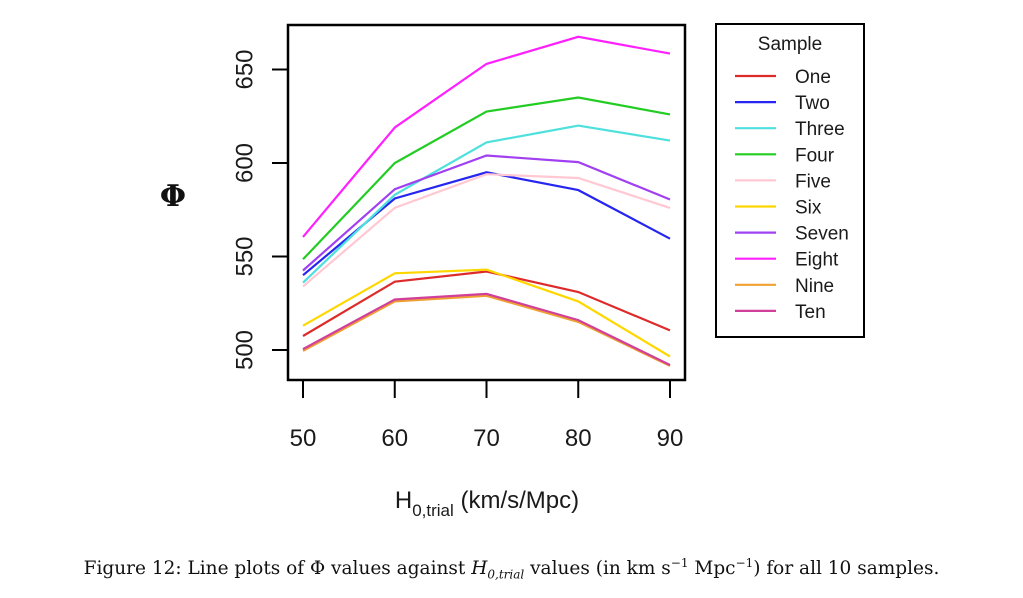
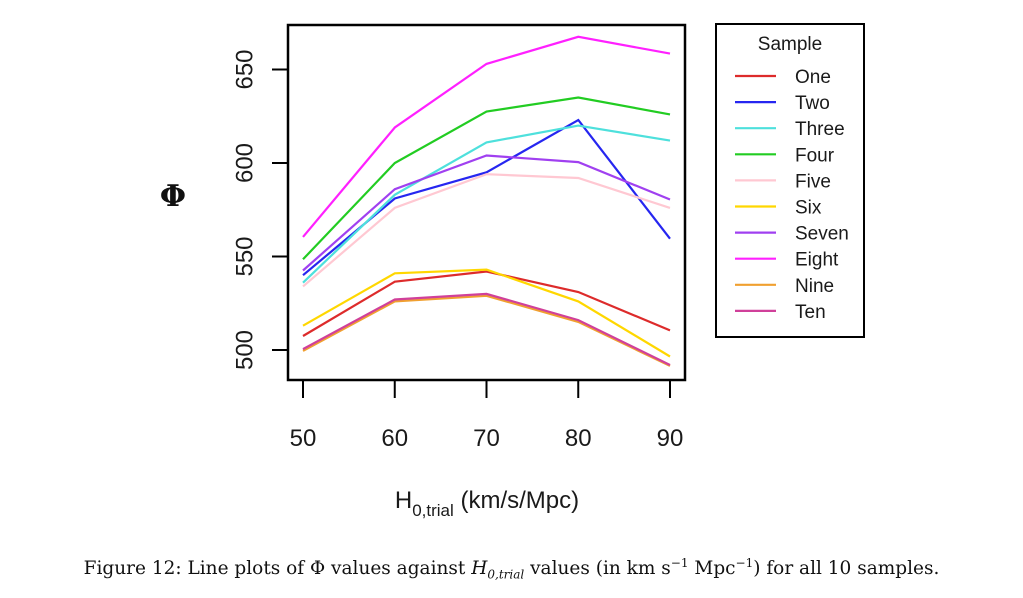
Two/80: 586 -> 623
